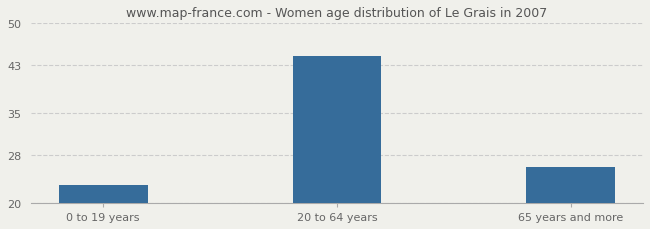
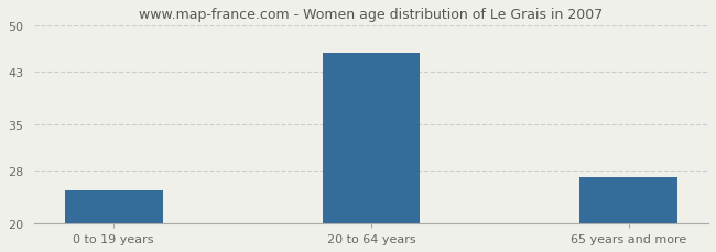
0 to 19 years: 23.0 -> 25.0
20 to 64 years: 44.5 -> 45.8
65 years and more: 26.0 -> 27.0
